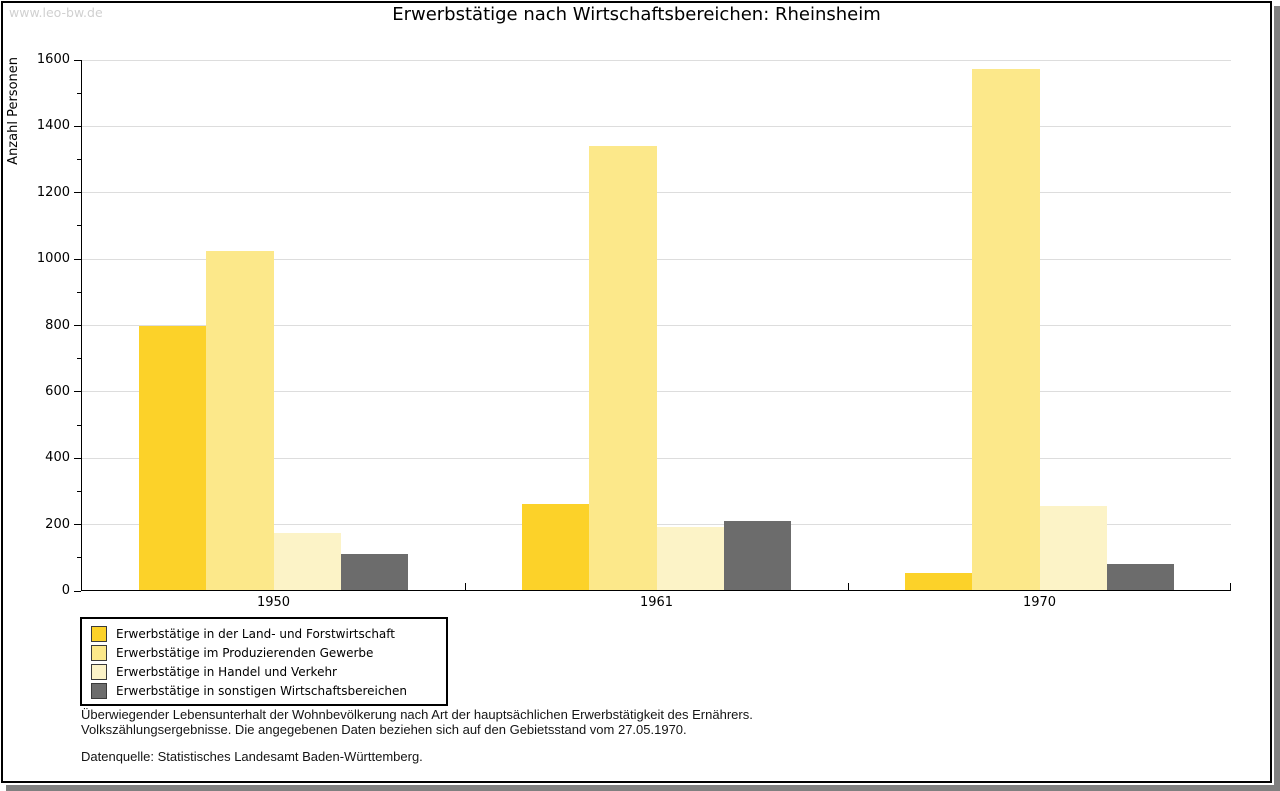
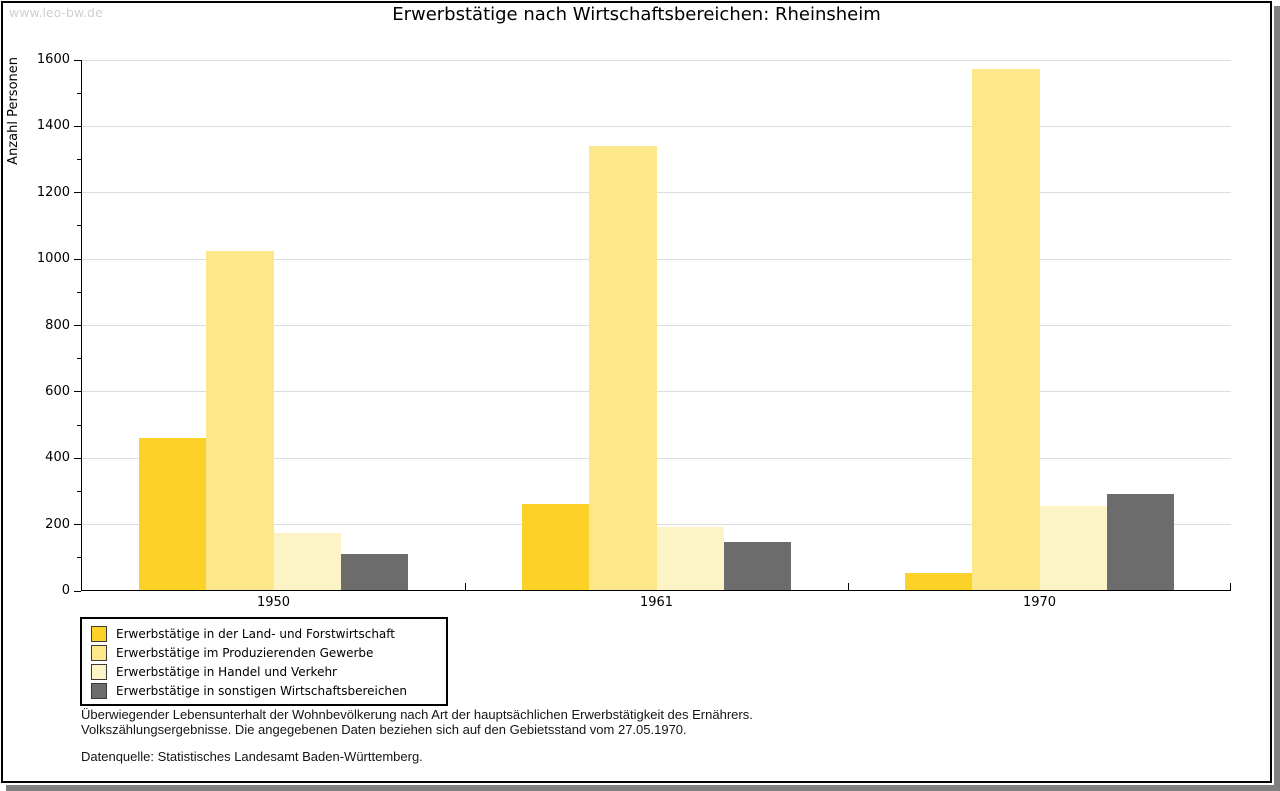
Erwerbstätige in der Land- und Forstwirtschaft/1950: 800 -> 460
Erwerbstätige in sonstigen Wirtschaftsbereichen/1961: 210 -> 150
Erwerbstätige in sonstigen Wirtschaftsbereichen/1970: 80 -> 290
